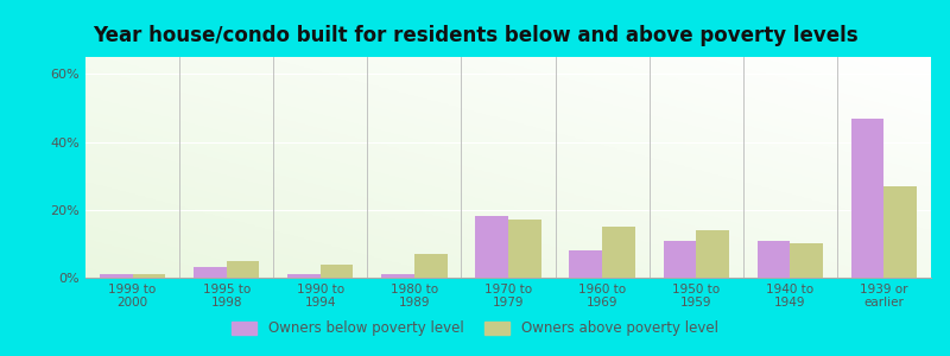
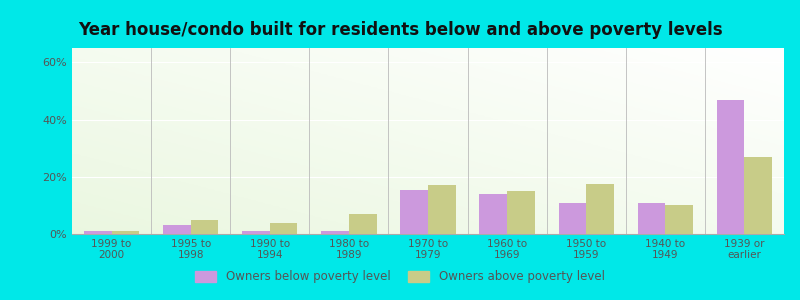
Owners below poverty level/1970 to 1979: 18.0% -> 15.5%
Owners below poverty level/1960 to 1969: 8.0% -> 14.0%
Owners above poverty level/1950 to 1959: 14.0% -> 17.5%
